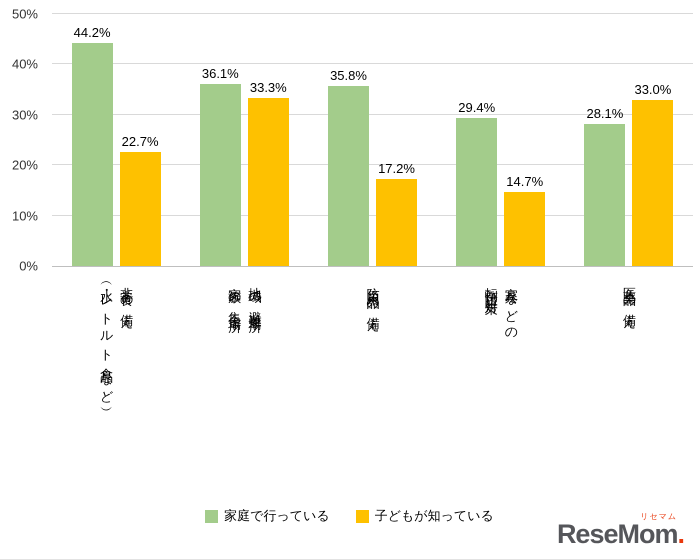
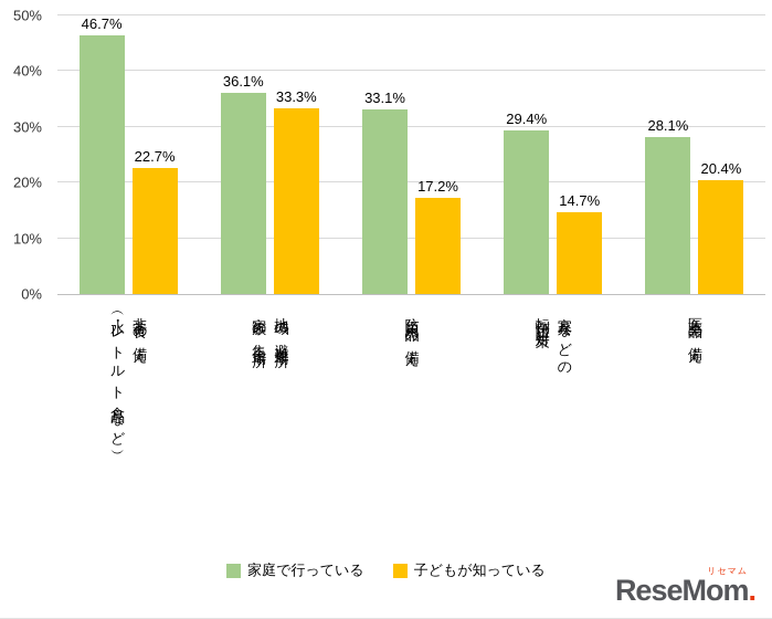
家庭で行っている/非常食の備え （水・レトルト食品など）: 44.2% -> 46.7%
家庭で行っている/防災用品の備え: 35.8% -> 33.1%
子どもが知っている/医薬品の備え: 33.0% -> 20.4%
